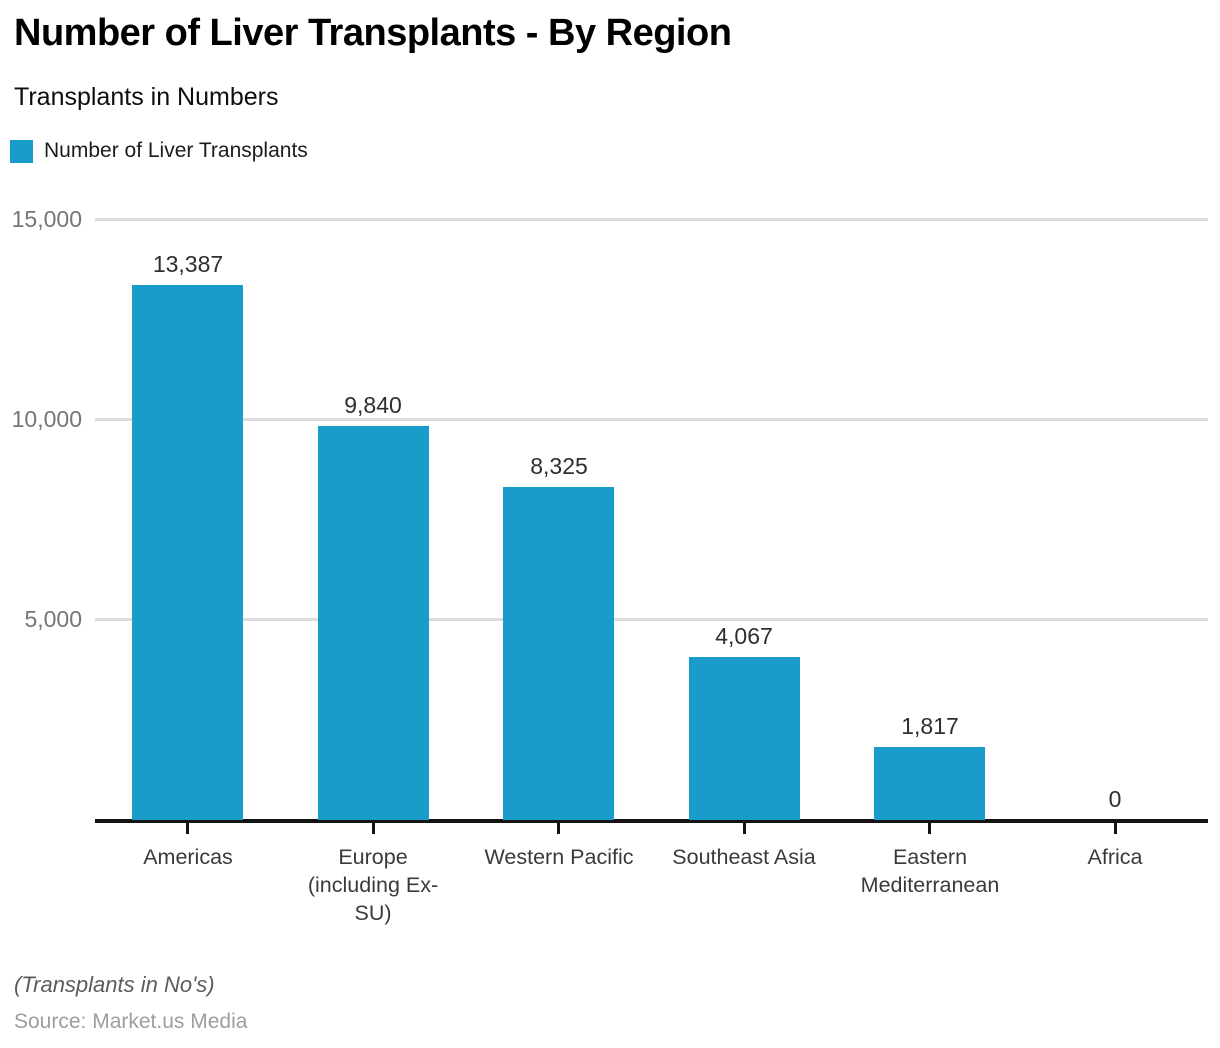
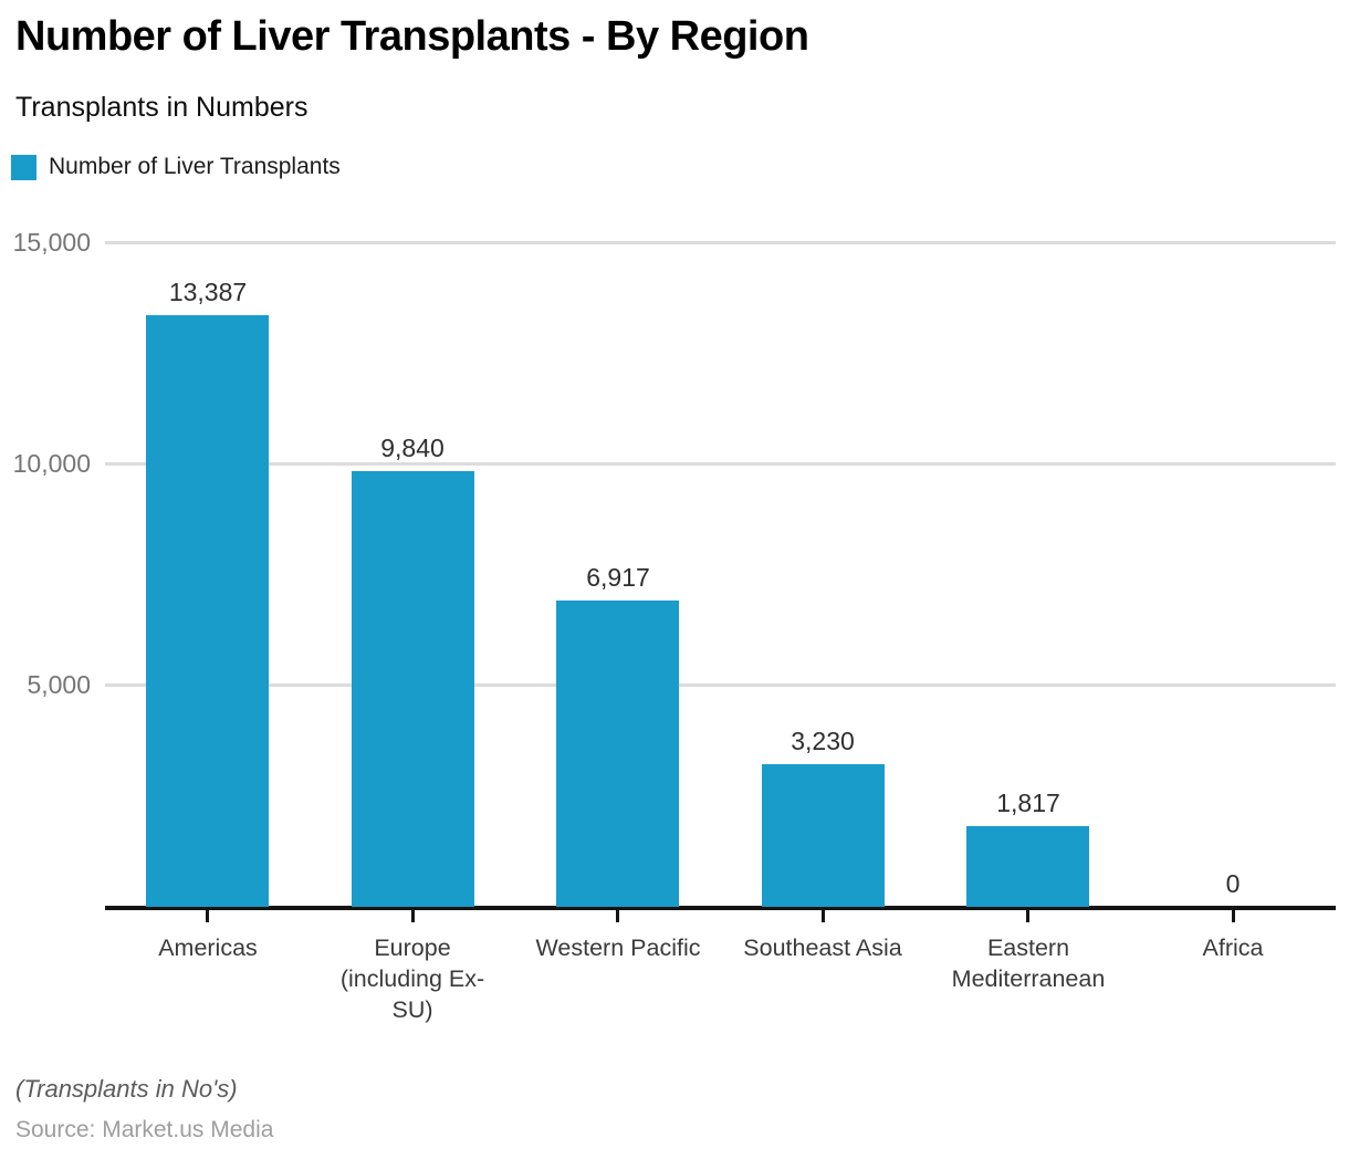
Western Pacific: 8,325 -> 6,917
Southeast Asia: 4,067 -> 3,230
